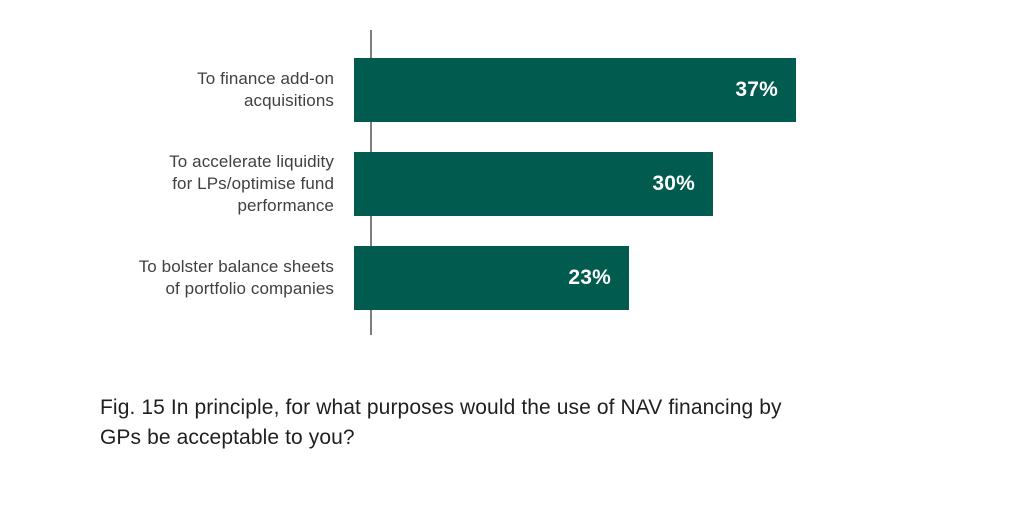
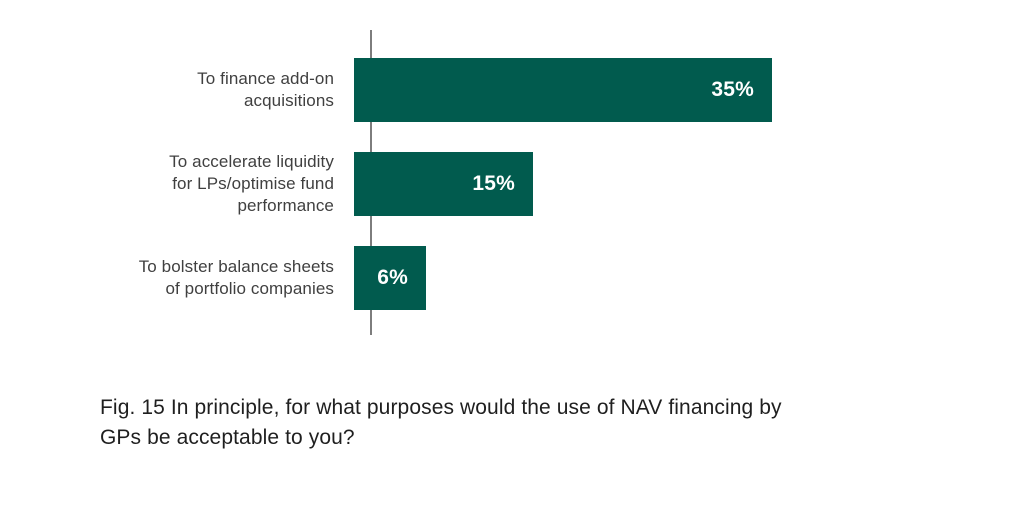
To finance add-on acquisitions: 37% -> 35%
To accelerate liquidity for LPs/optimise fund performance: 30% -> 15%
To bolster balance sheets of portfolio companies: 23% -> 6%
